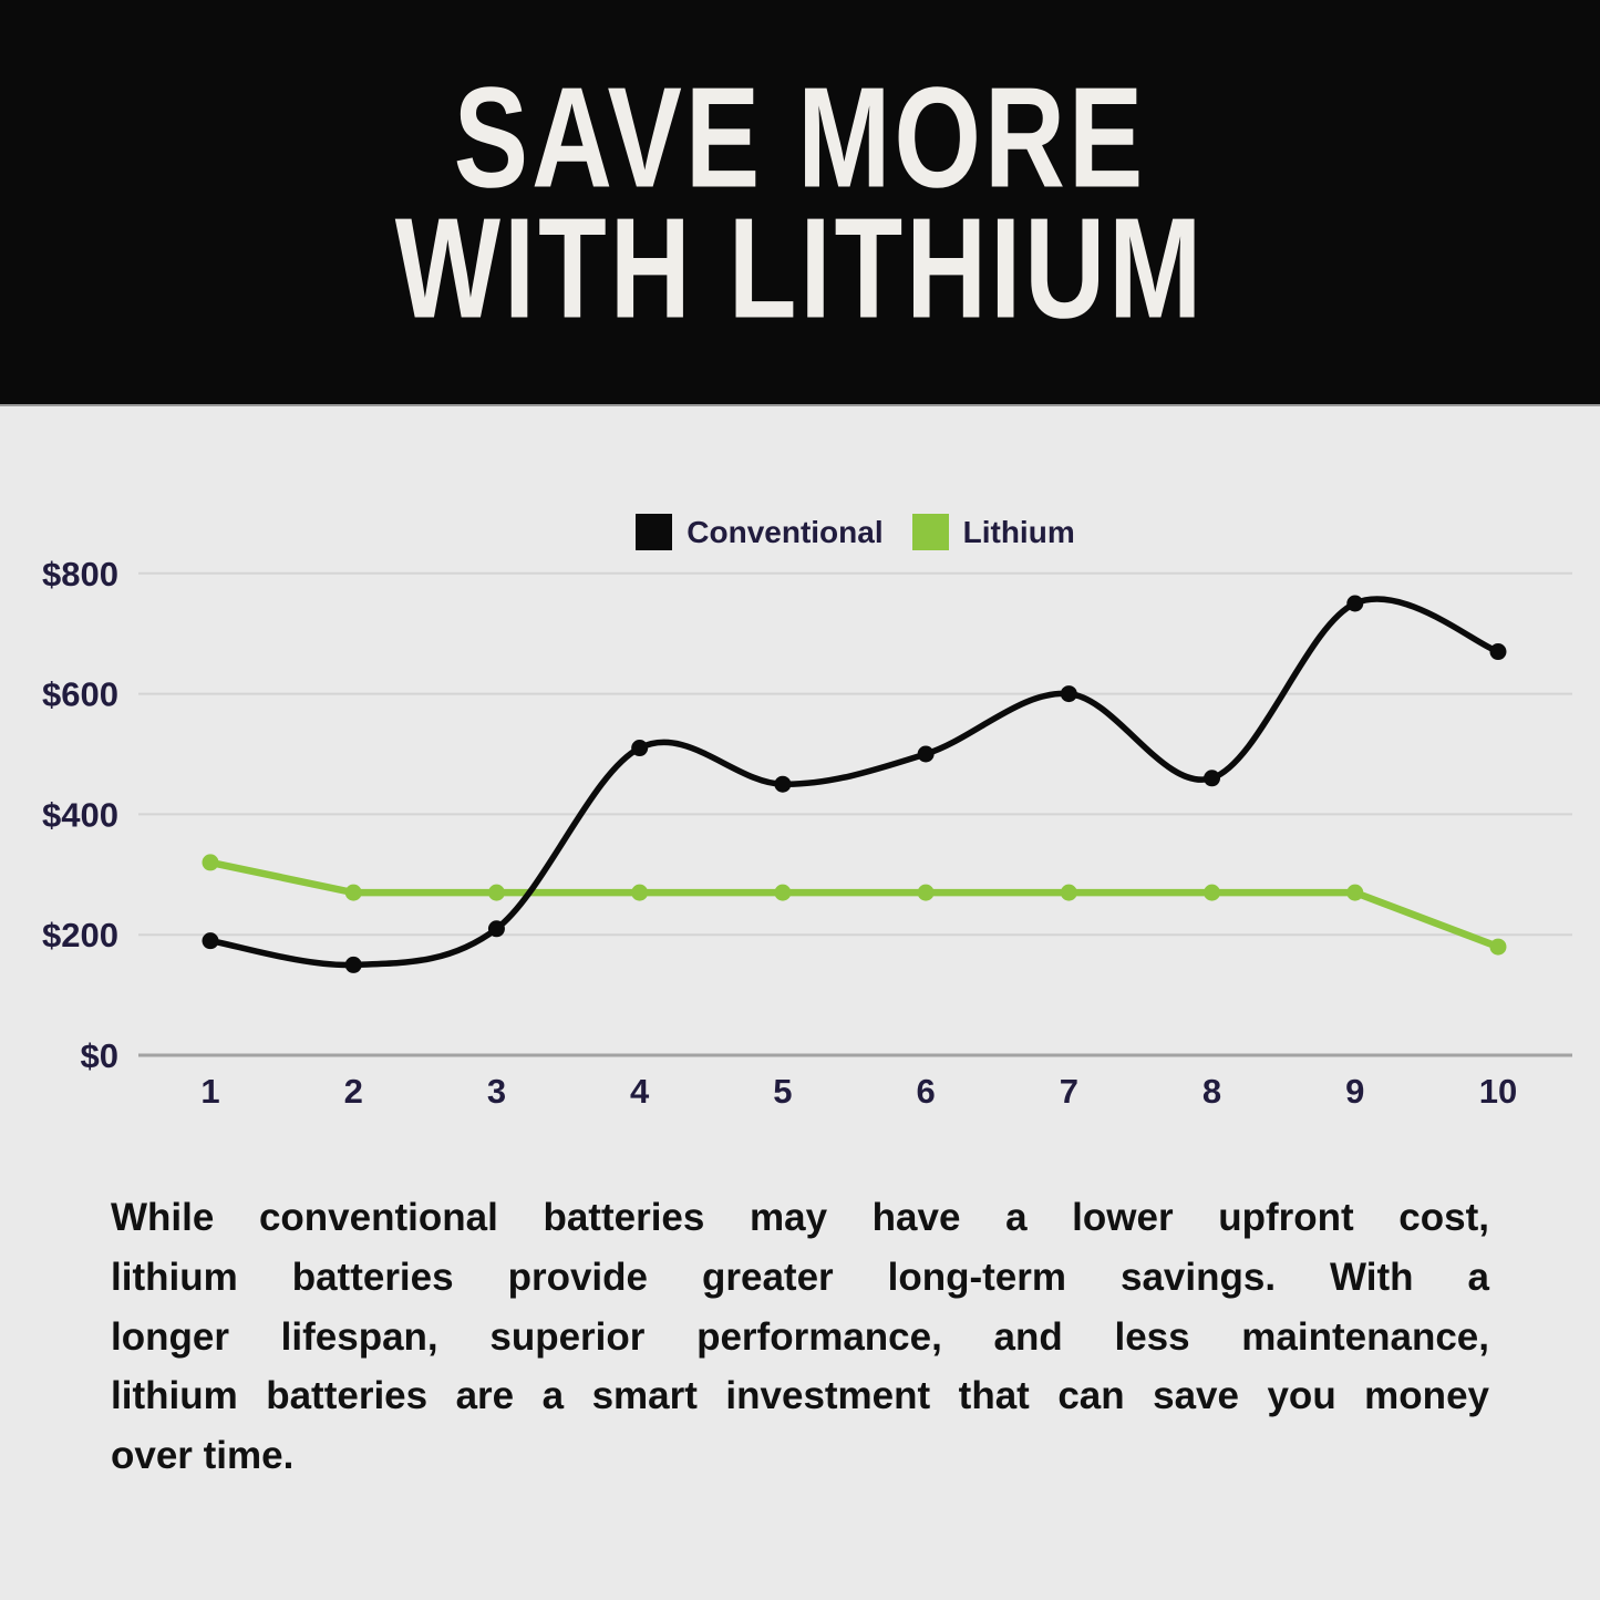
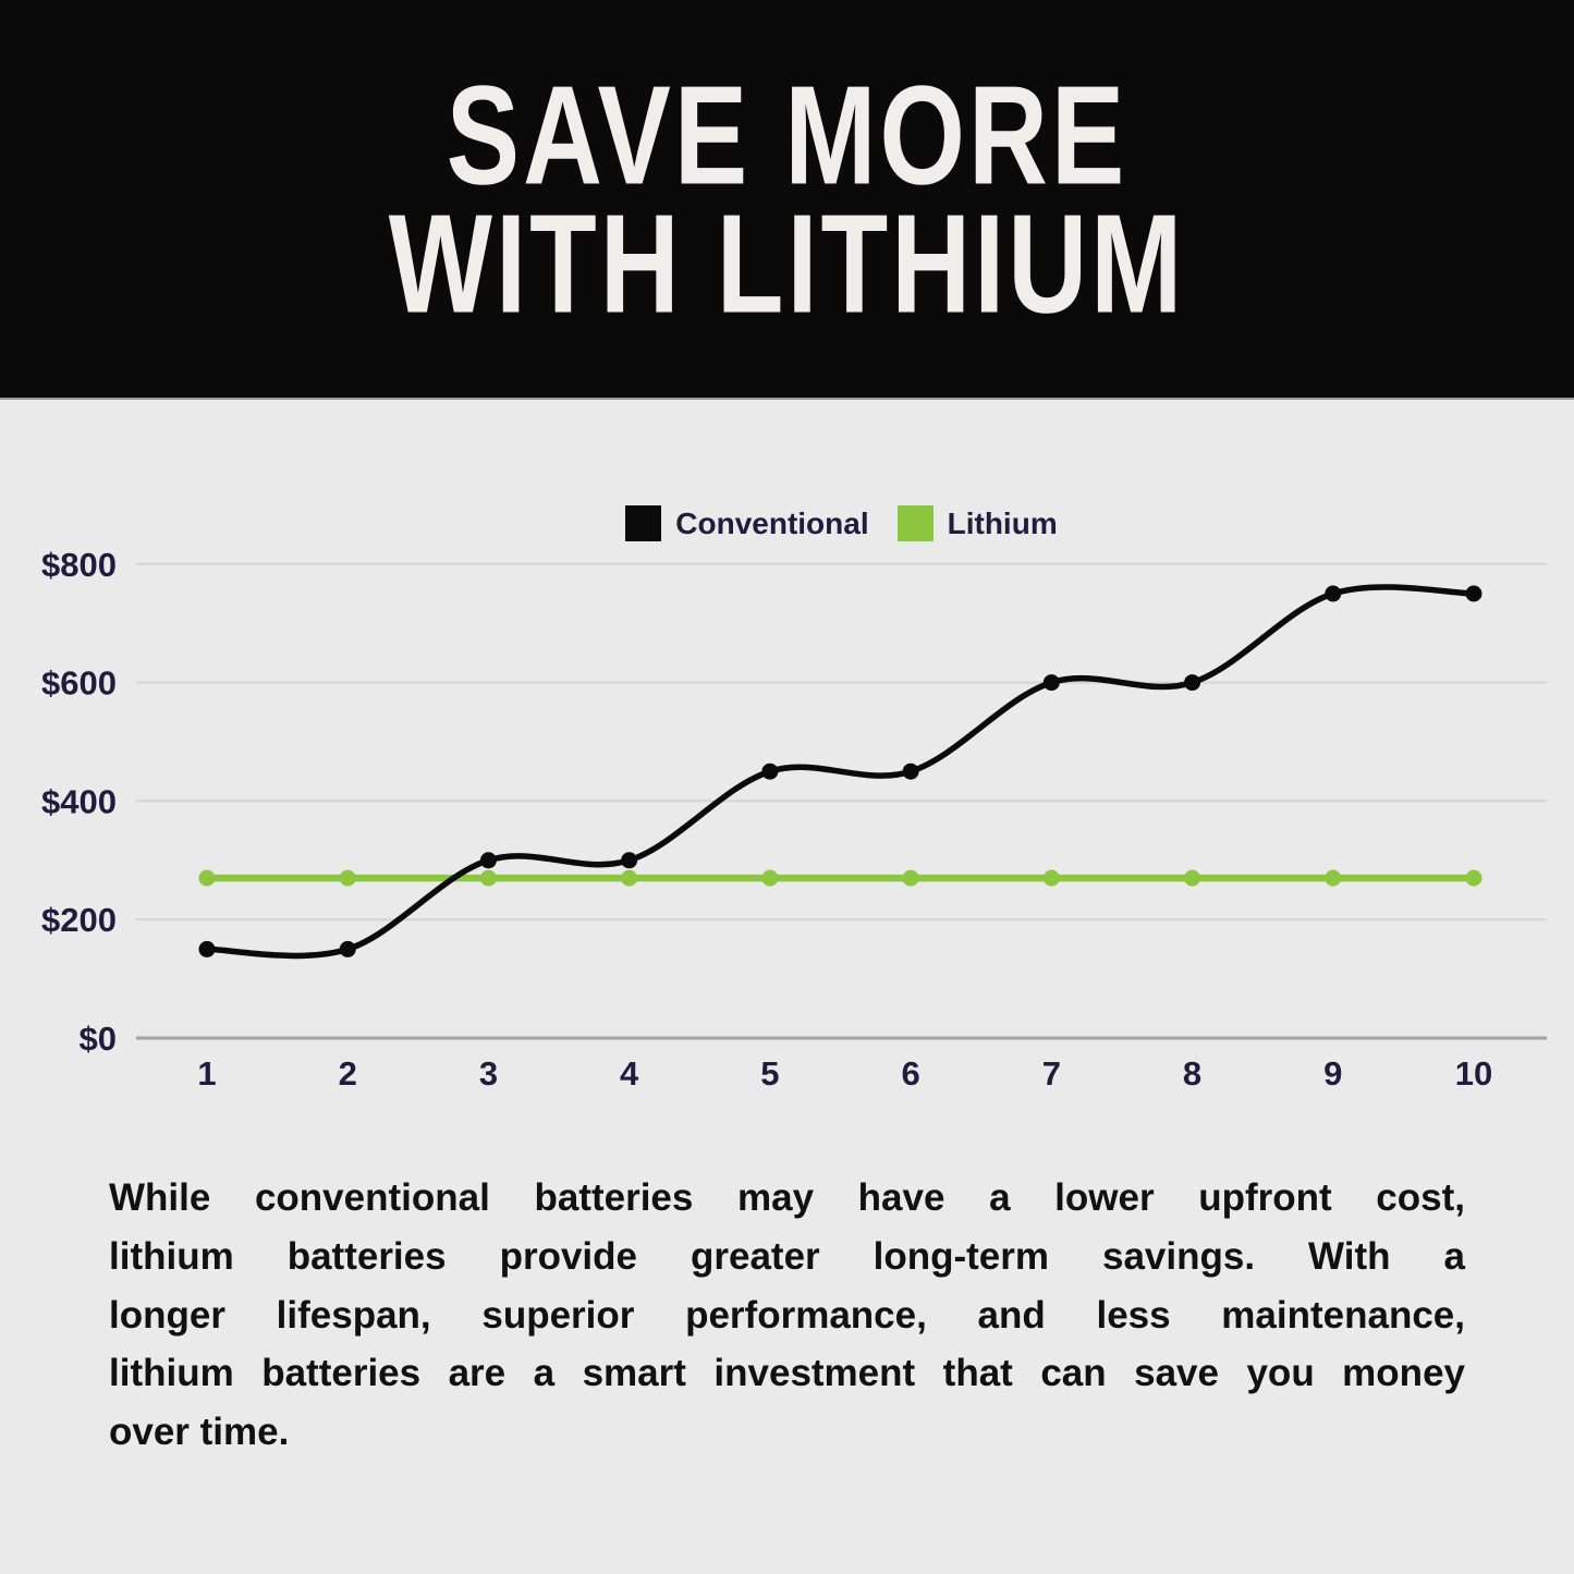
Conventional/1: $190 -> $150
Lithium/1: $320 -> $270
Conventional/3: $210 -> $300
Conventional/4: $510 -> $300
Conventional/6: $500 -> $450
Conventional/8: $460 -> $600
Conventional/10: $670 -> $750
Lithium/10: $180 -> $270
